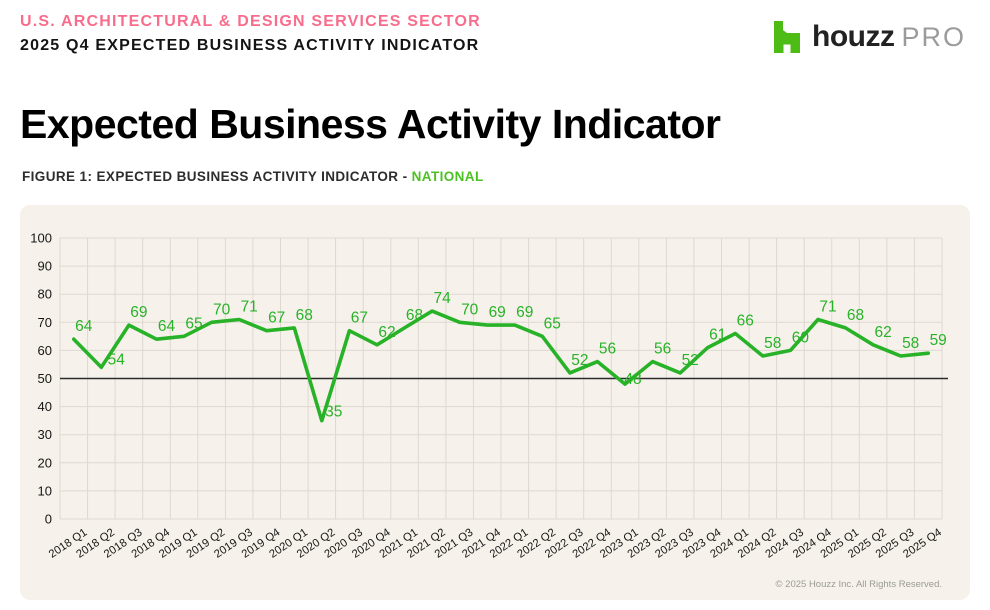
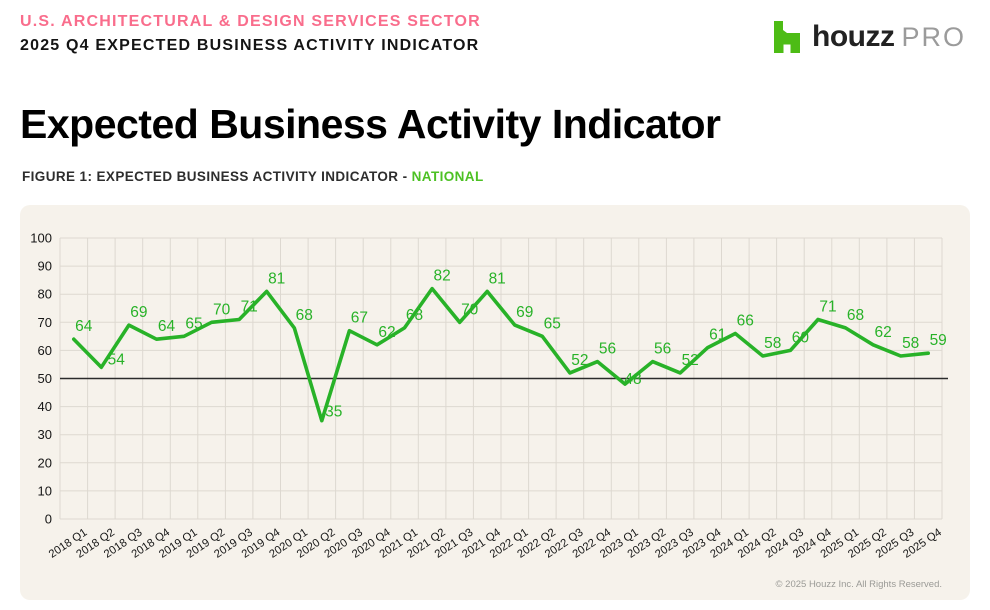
2019 Q4: 67 -> 81
2021 Q2: 74 -> 82
2021 Q4: 69 -> 81
